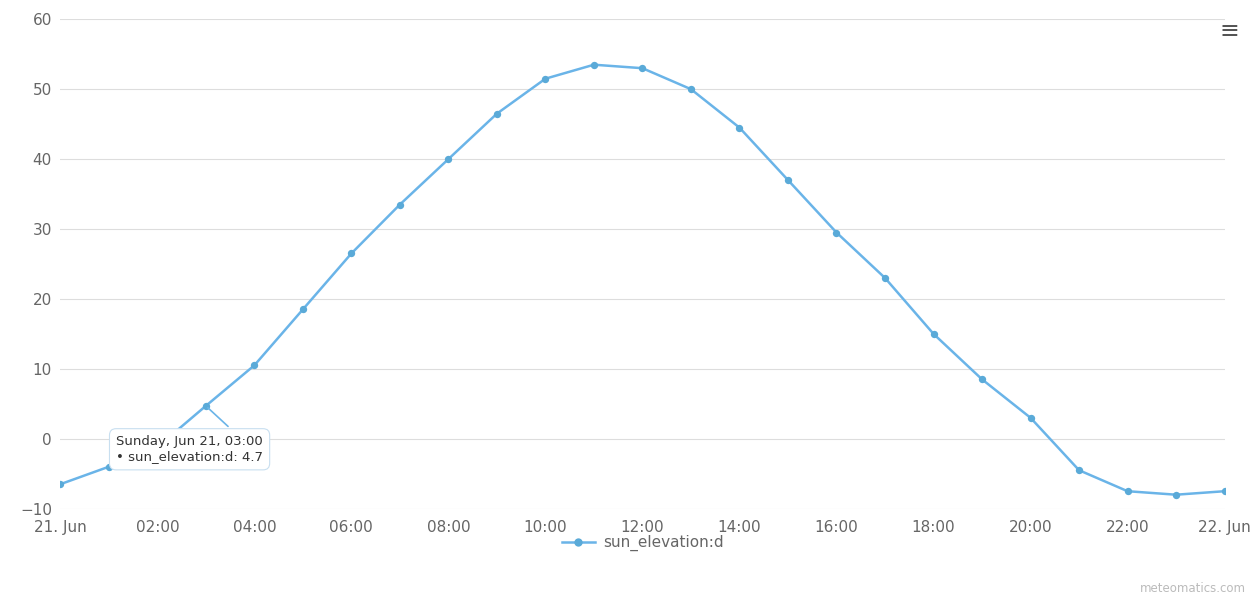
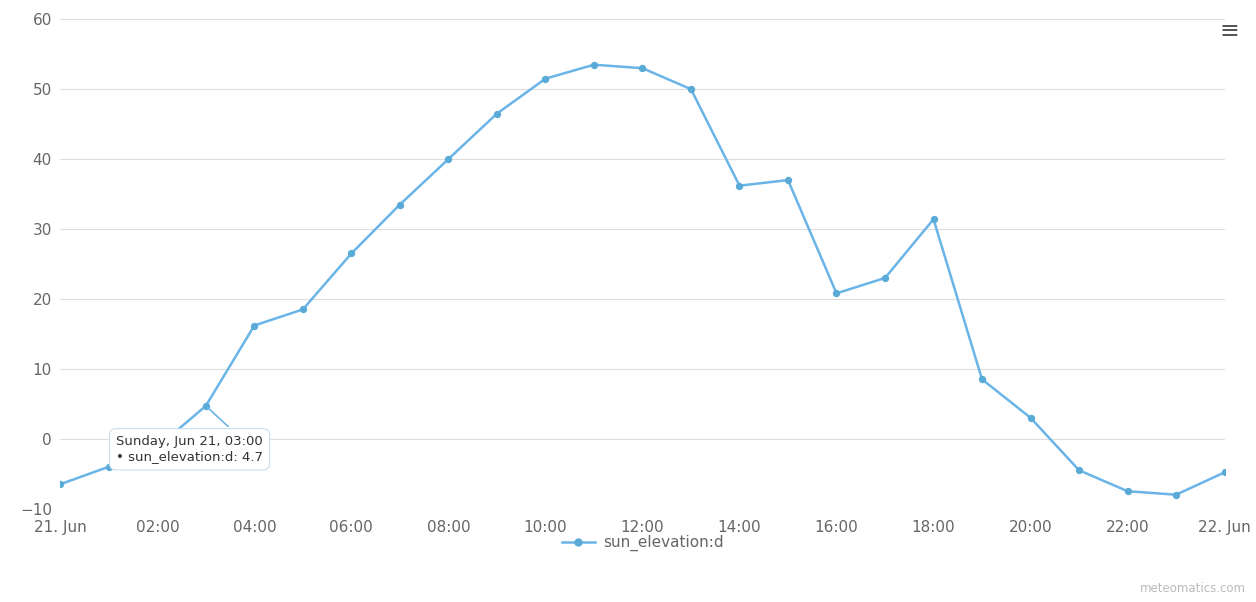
04:00: 10.5 -> 16.2
14:00: 44.5 -> 36.2
16:00: 29.5 -> 20.8
18:00: 15.0 -> 31.4
22. Jun: -7.5 -> -4.8
